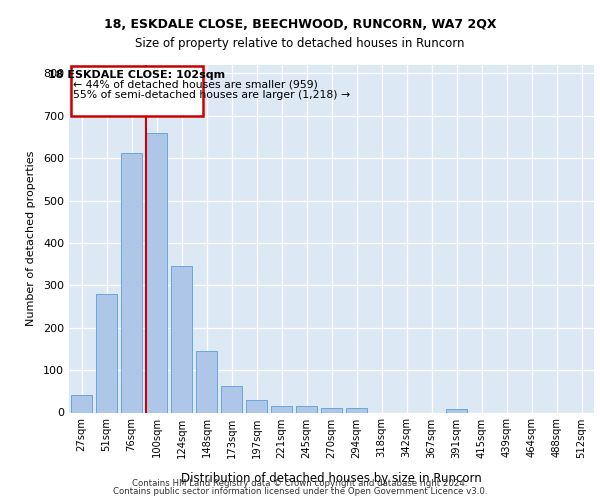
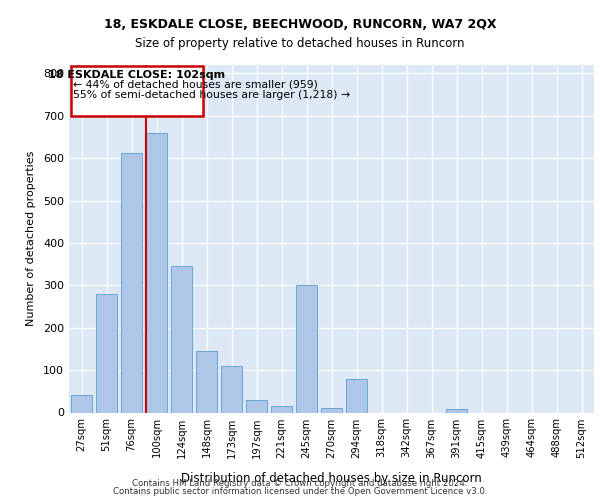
173sqm: 63 -> 110
245sqm: 15 -> 300
294sqm: 10 -> 80
